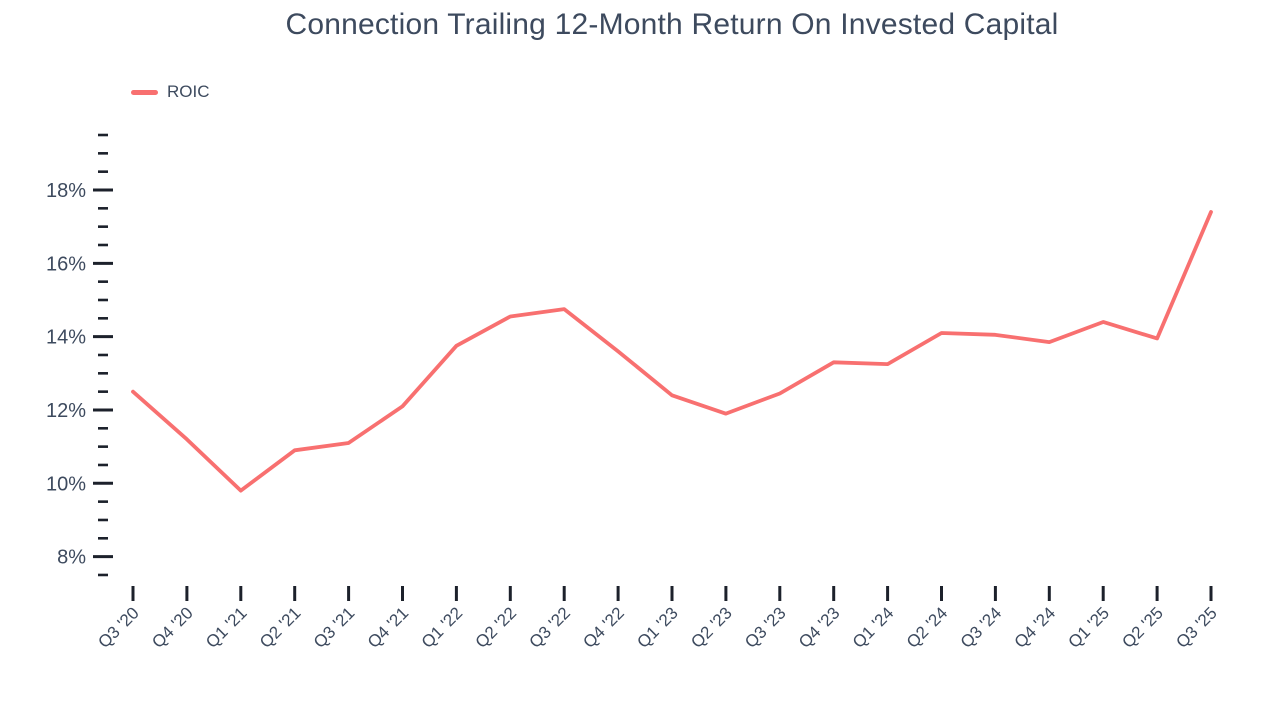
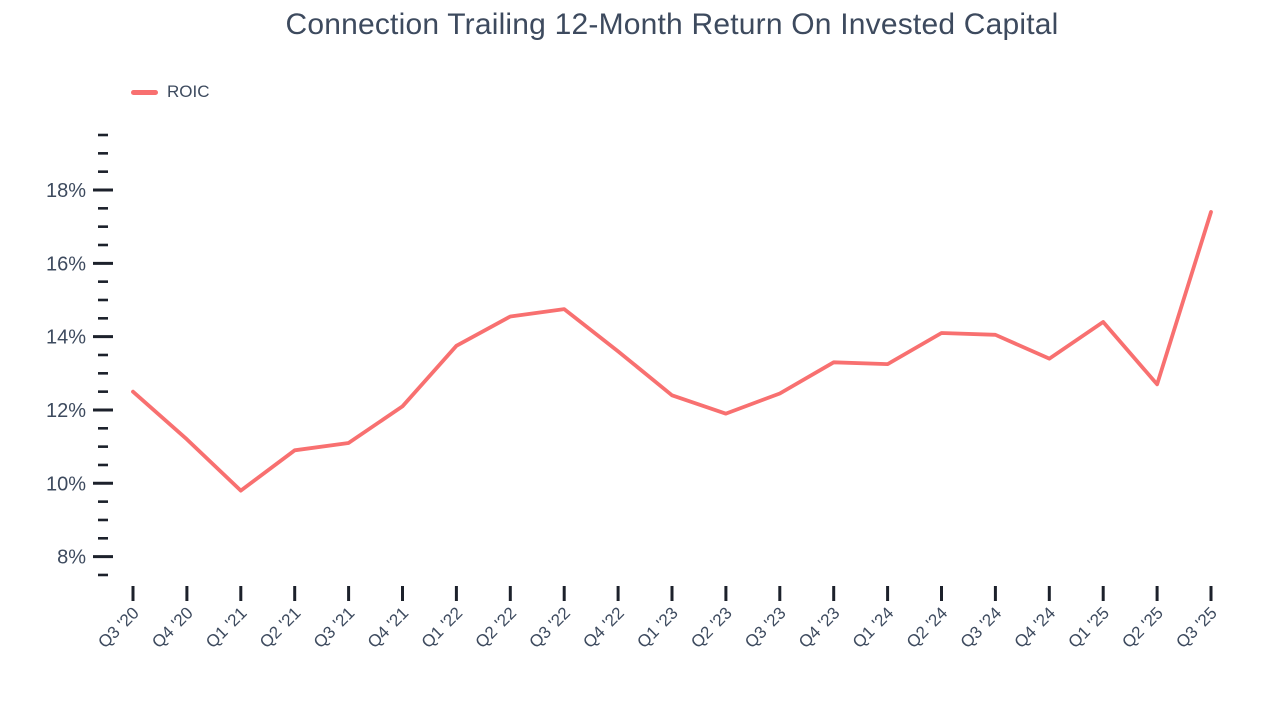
Q4 '24: 13.8% -> 13.4%
Q2 '25: 13.9% -> 12.7%
